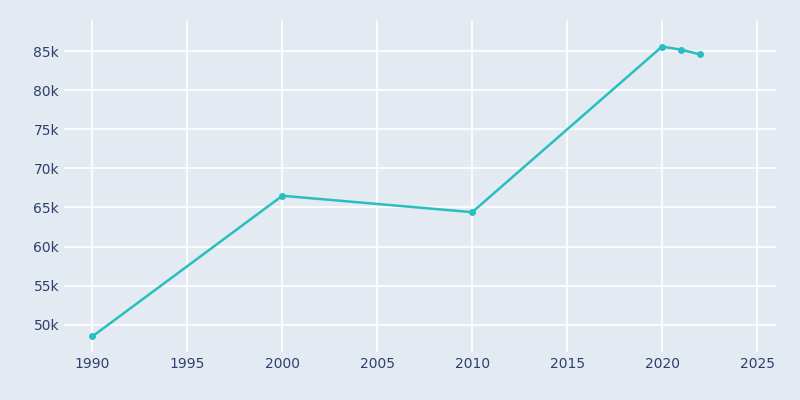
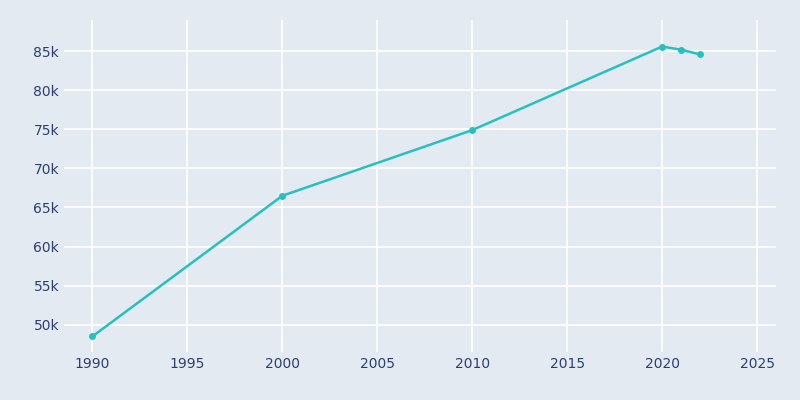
2010: 64.4k -> 74.9k
